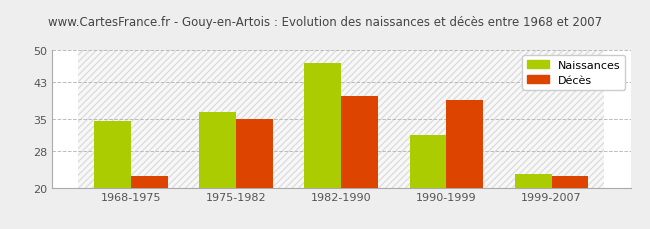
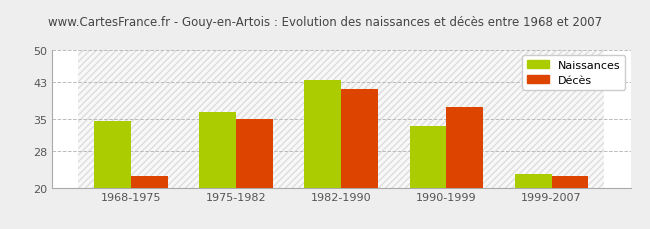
Naissances/1982-1990: 47.0 -> 43.5
Décès/1982-1990: 40.0 -> 41.5
Naissances/1990-1999: 31.5 -> 33.5
Décès/1990-1999: 39.0 -> 37.5
